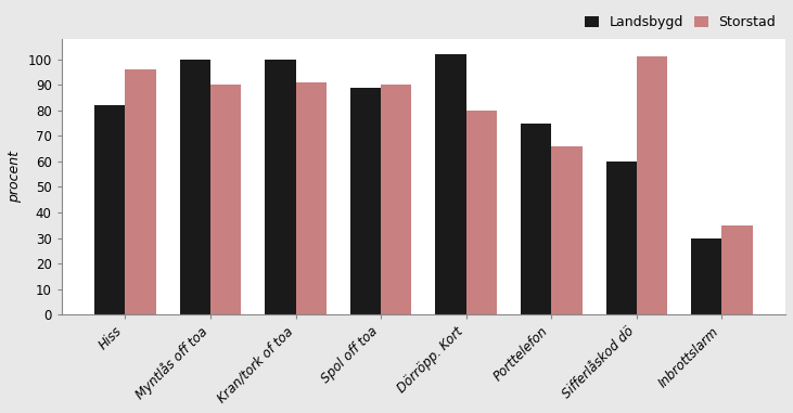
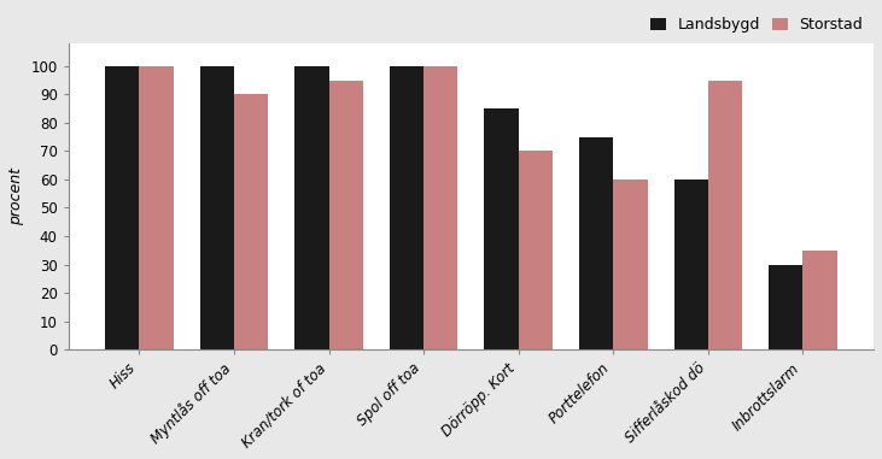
Landsbygd/Hiss: 82 -> 100
Storstad/Hiss: 96 -> 100
Storstad/Kran/tork of toa: 91 -> 95
Landsbygd/Spol off toa: 89 -> 100
Storstad/Spol off toa: 90 -> 100
Landsbygd/Dörröpp. Kort: 102 -> 85
Storstad/Dörröpp. Kort: 80 -> 70
Storstad/Porttelefon: 66 -> 60
Storstad/Sifferlåskod dö: 101 -> 95
